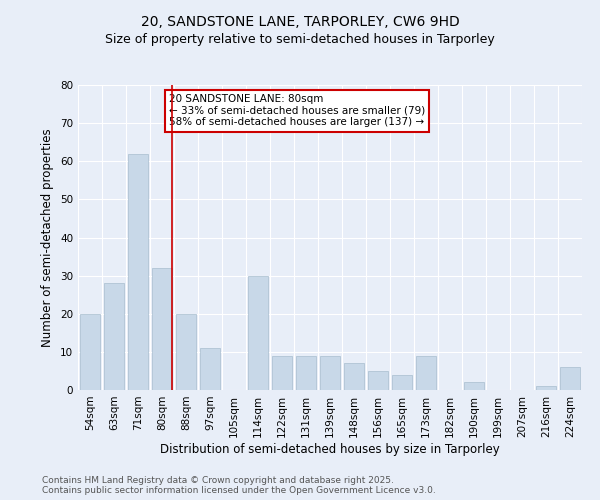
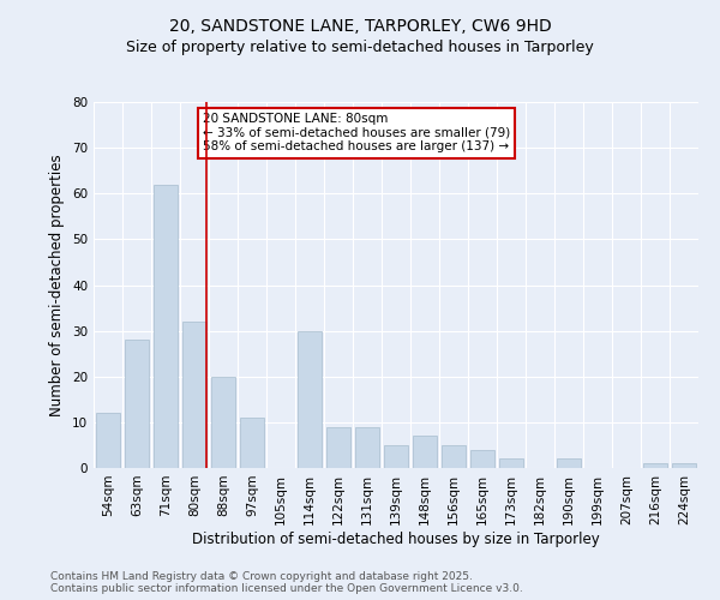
54sqm: 20 -> 12
139sqm: 9 -> 5
173sqm: 9 -> 2
224sqm: 6 -> 1
